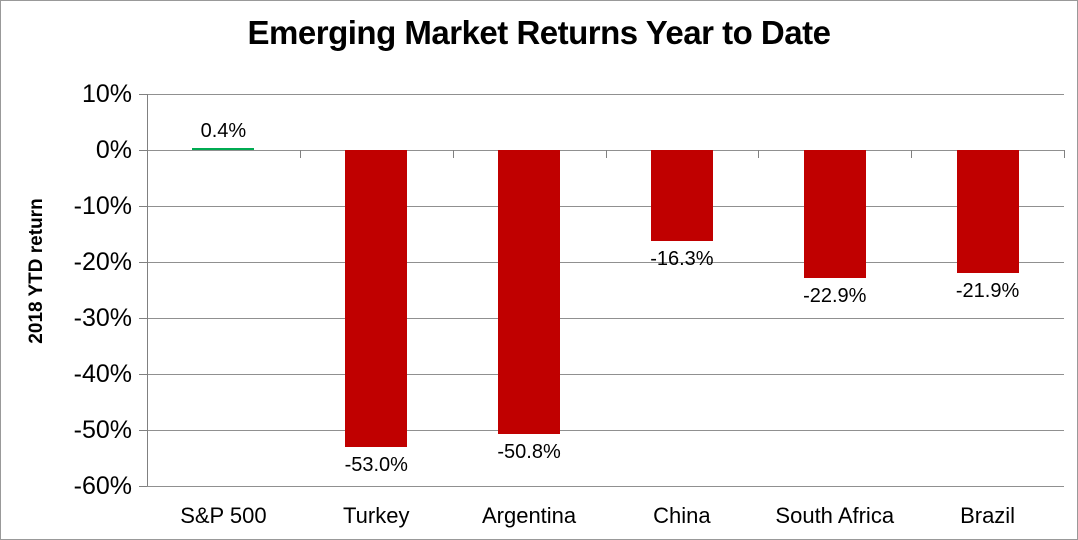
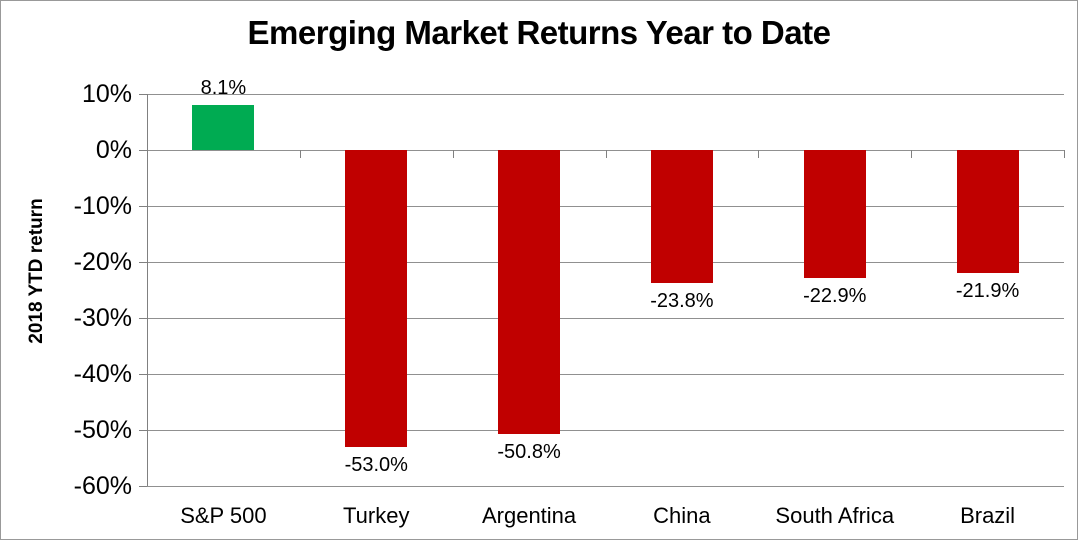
S&P 500: 0.4% -> 8.1%
China: -16.3% -> -23.8%
